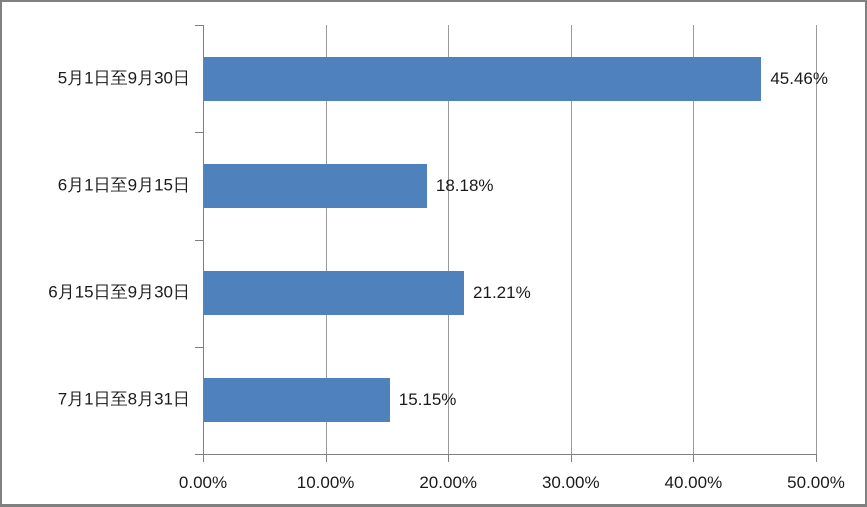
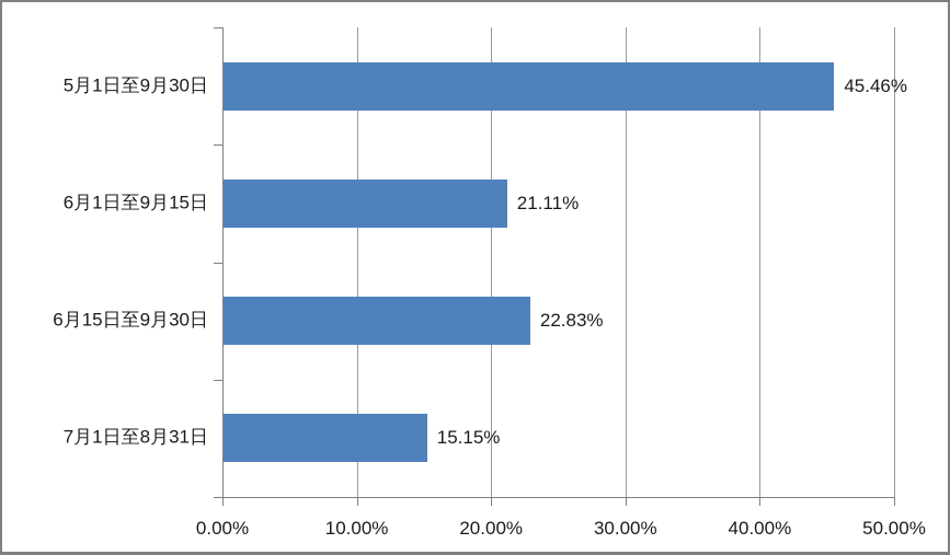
6月1日至9月15日: 18.18% -> 21.11%
6月15日至9月30日: 21.21% -> 22.83%
